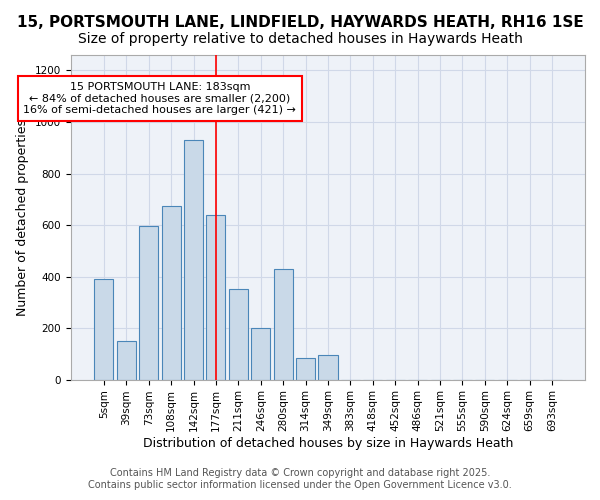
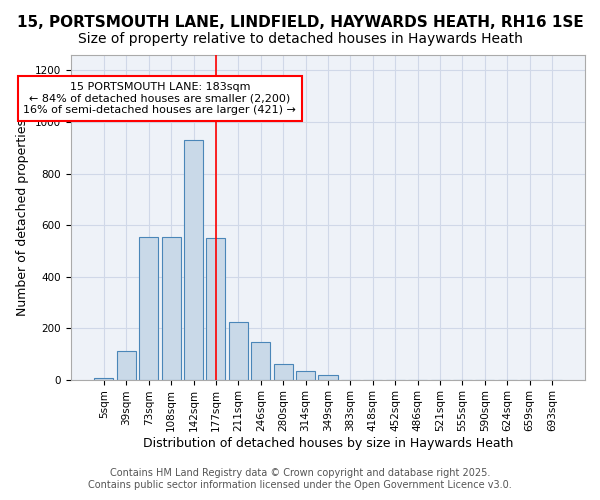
5sqm: 390 -> 5
39sqm: 150 -> 110
73sqm: 595 -> 555
108sqm: 675 -> 555
177sqm: 640 -> 550
211sqm: 350 -> 225
246sqm: 200 -> 145
280sqm: 430 -> 60
314sqm: 85 -> 32
349sqm: 95 -> 18
